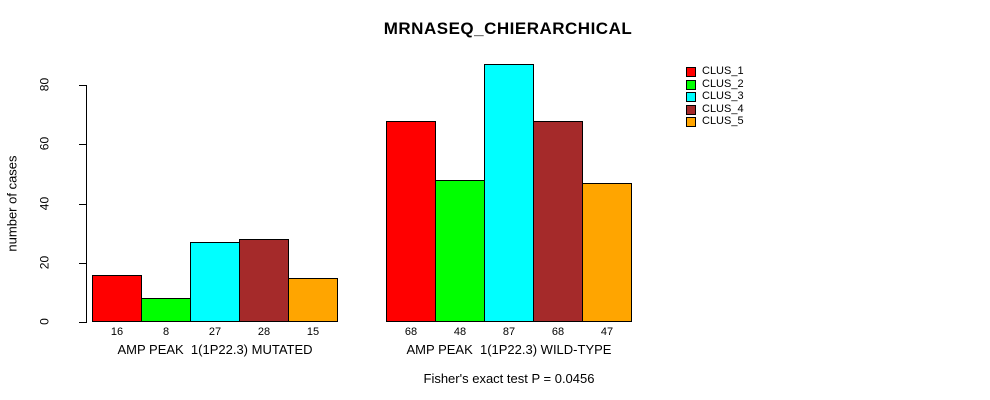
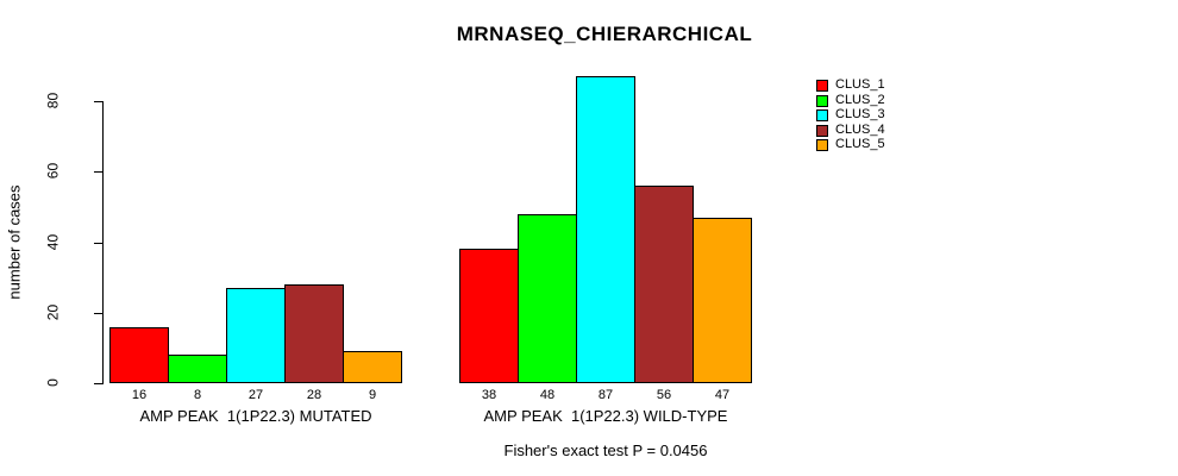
CLUS_5/AMP PEAK 1(1P22.3) MUTATED: 15 -> 9
CLUS_1/AMP PEAK 1(1P22.3) WILD-TYPE: 68 -> 38
CLUS_4/AMP PEAK 1(1P22.3) WILD-TYPE: 68 -> 56
